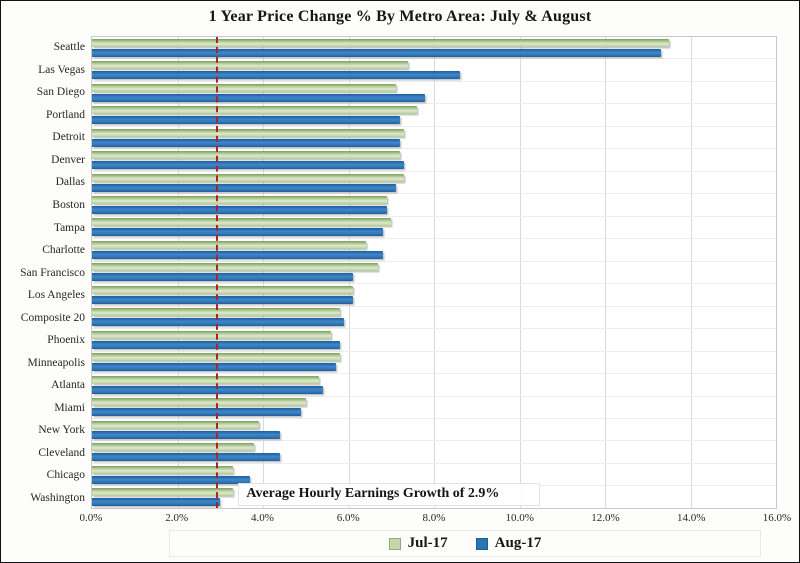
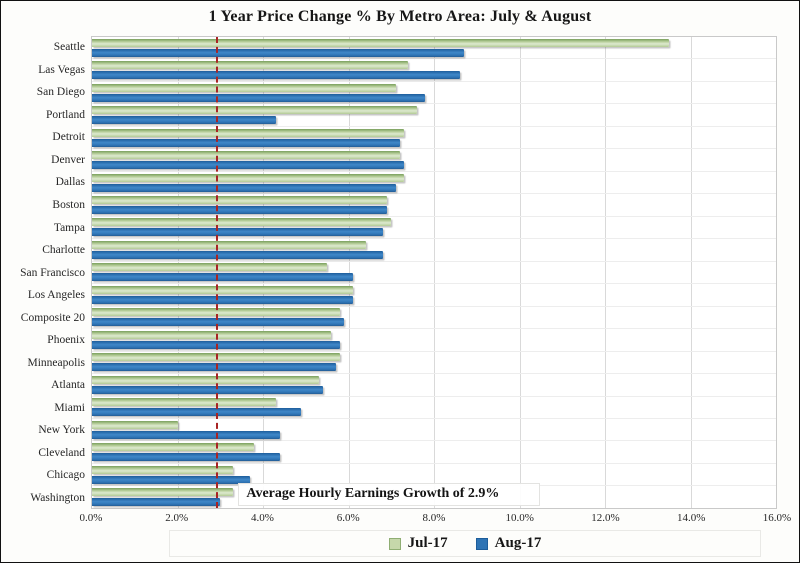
Aug-17/Seattle: 13.3% -> 8.7%
Aug-17/Portland: 7.2% -> 4.3%
Jul-17/San Francisco: 6.7% -> 5.5%
Jul-17/Miami: 5.0% -> 4.3%
Jul-17/New York: 3.9% -> 2.0%
